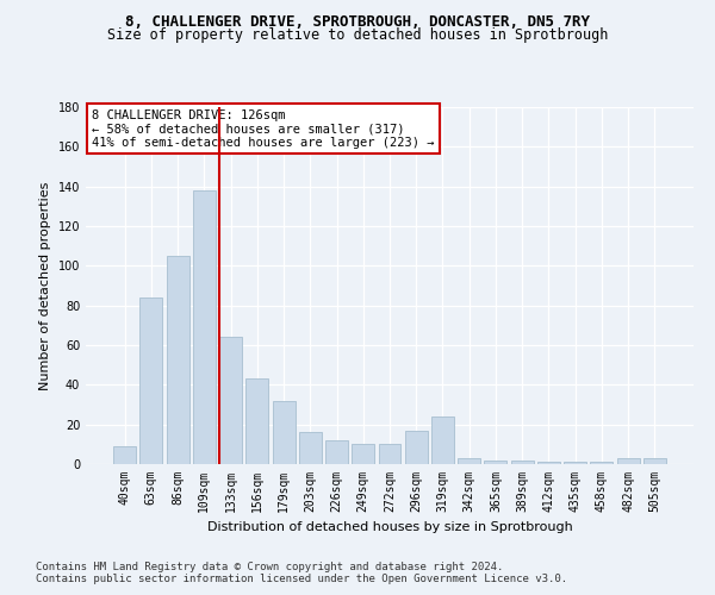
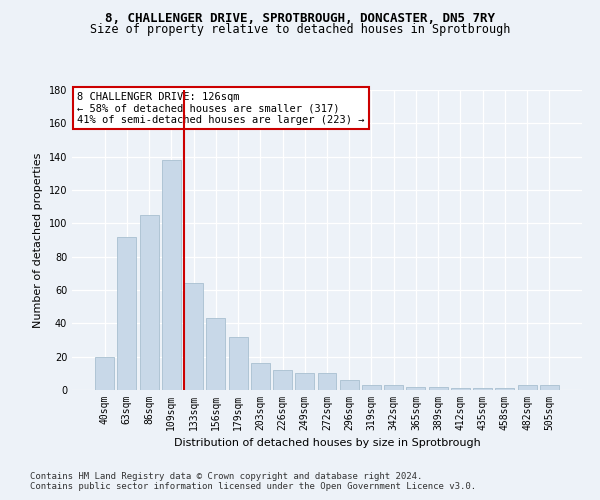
40sqm: 9 -> 20
63sqm: 84 -> 92
296sqm: 17 -> 6
319sqm: 24 -> 3
